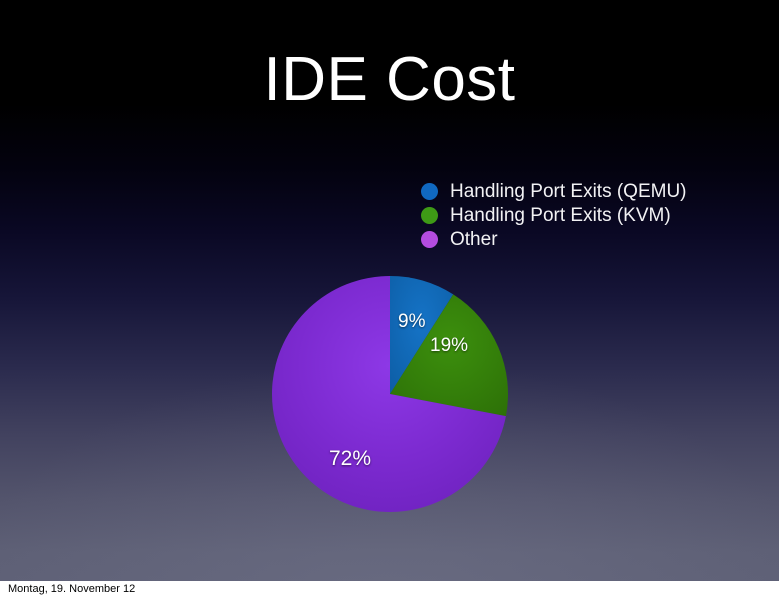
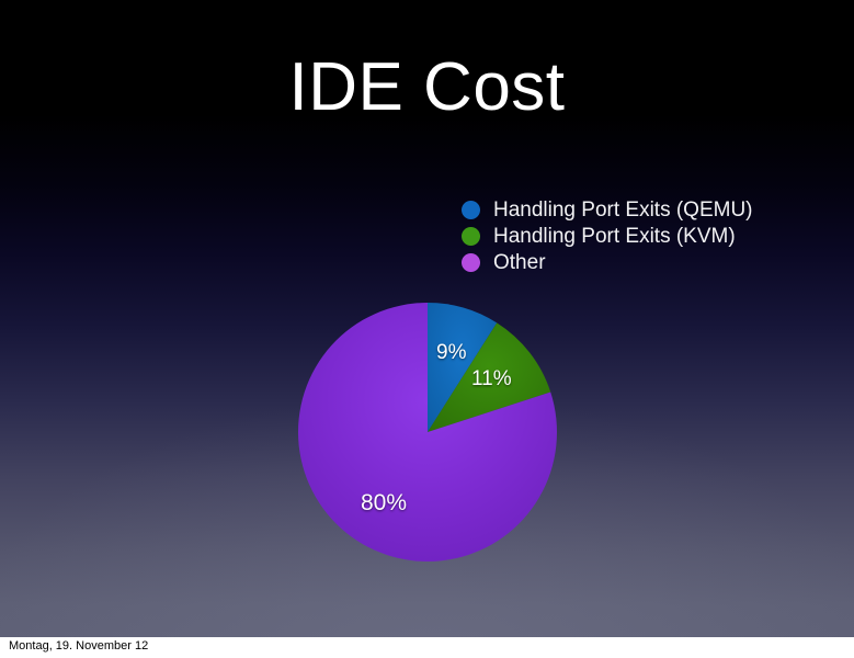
Handling Port Exits (KVM): 19% -> 11%
Other: 72% -> 80%
